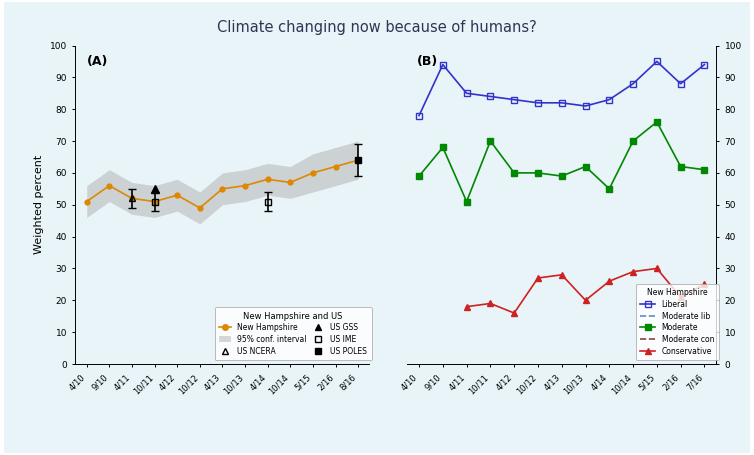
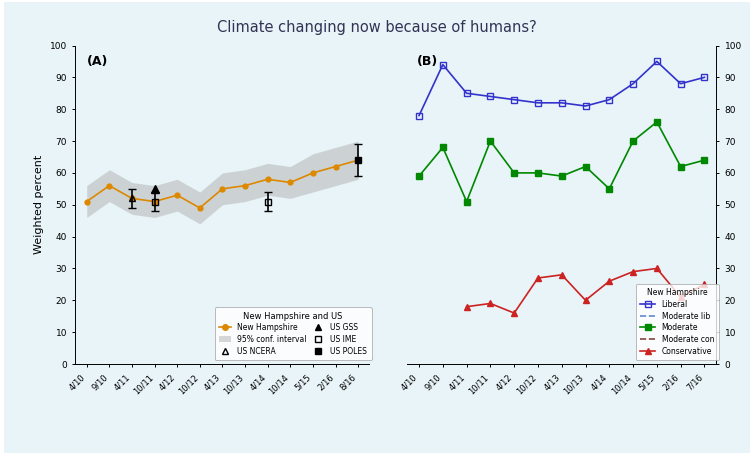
Liberal/7/16: 94 -> 90
Moderate/7/16: 61 -> 64
